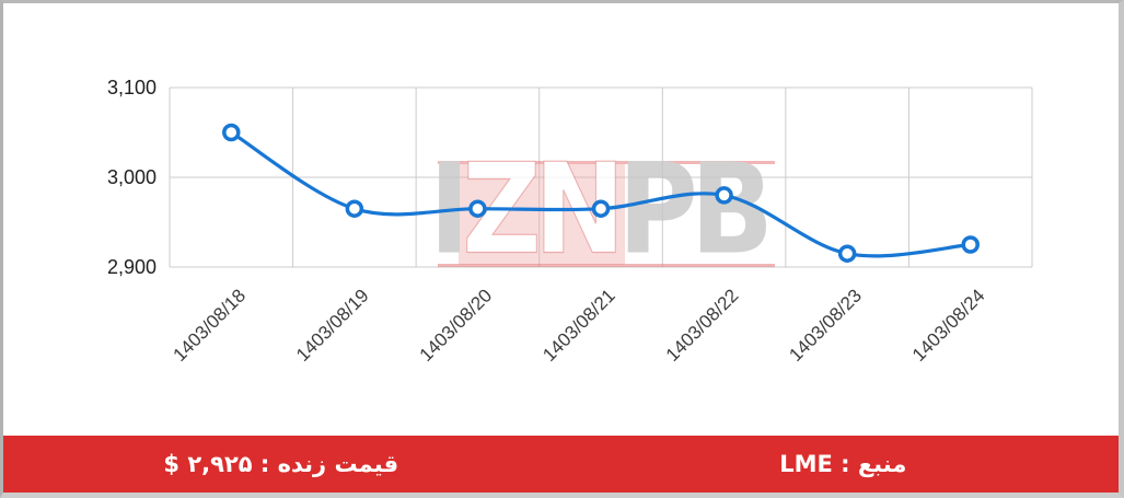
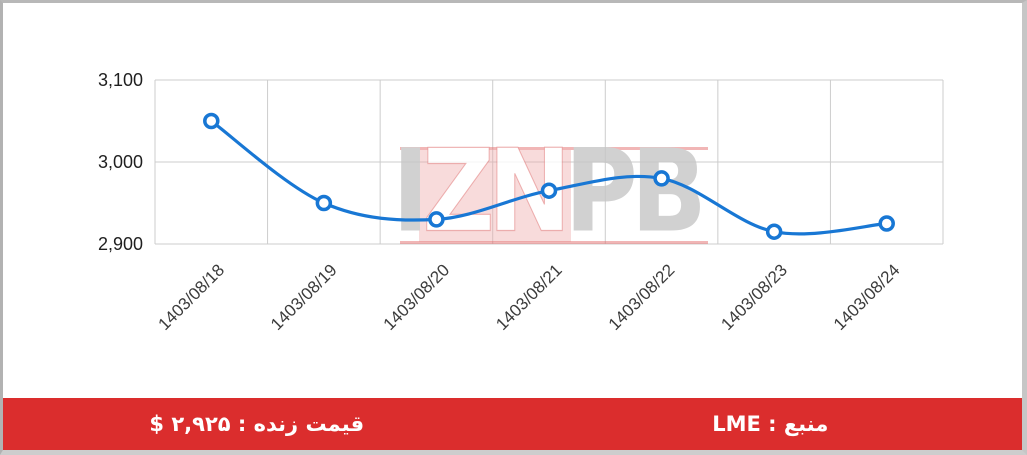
1403/08/19: 2960 -> 2950
1403/08/20: 2960 -> 2930
